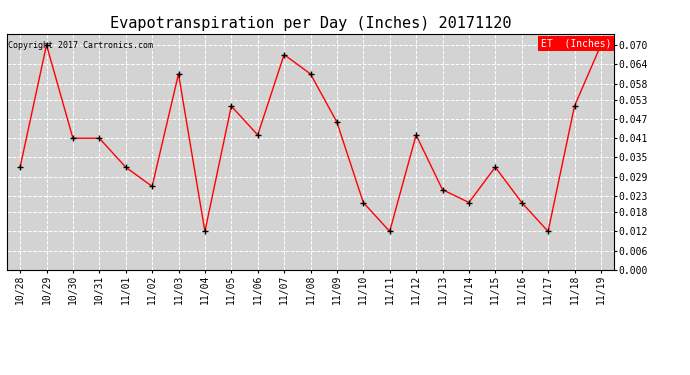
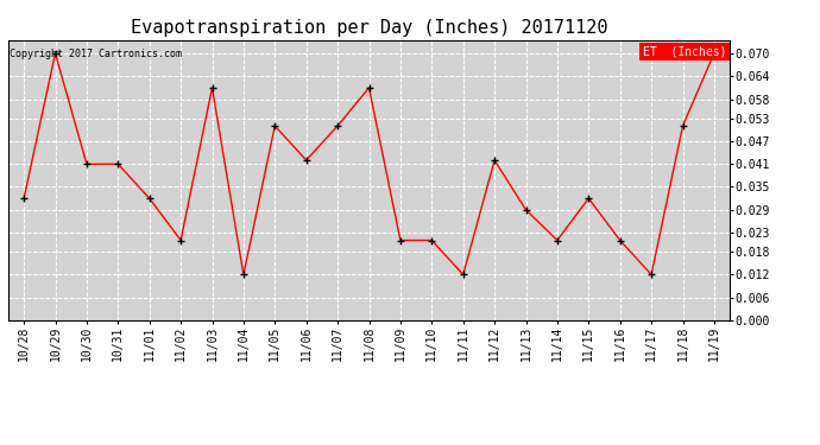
11/02: 0.026 -> 0.021
11/07: 0.067 -> 0.051
11/09: 0.046 -> 0.021
11/13: 0.025 -> 0.029
